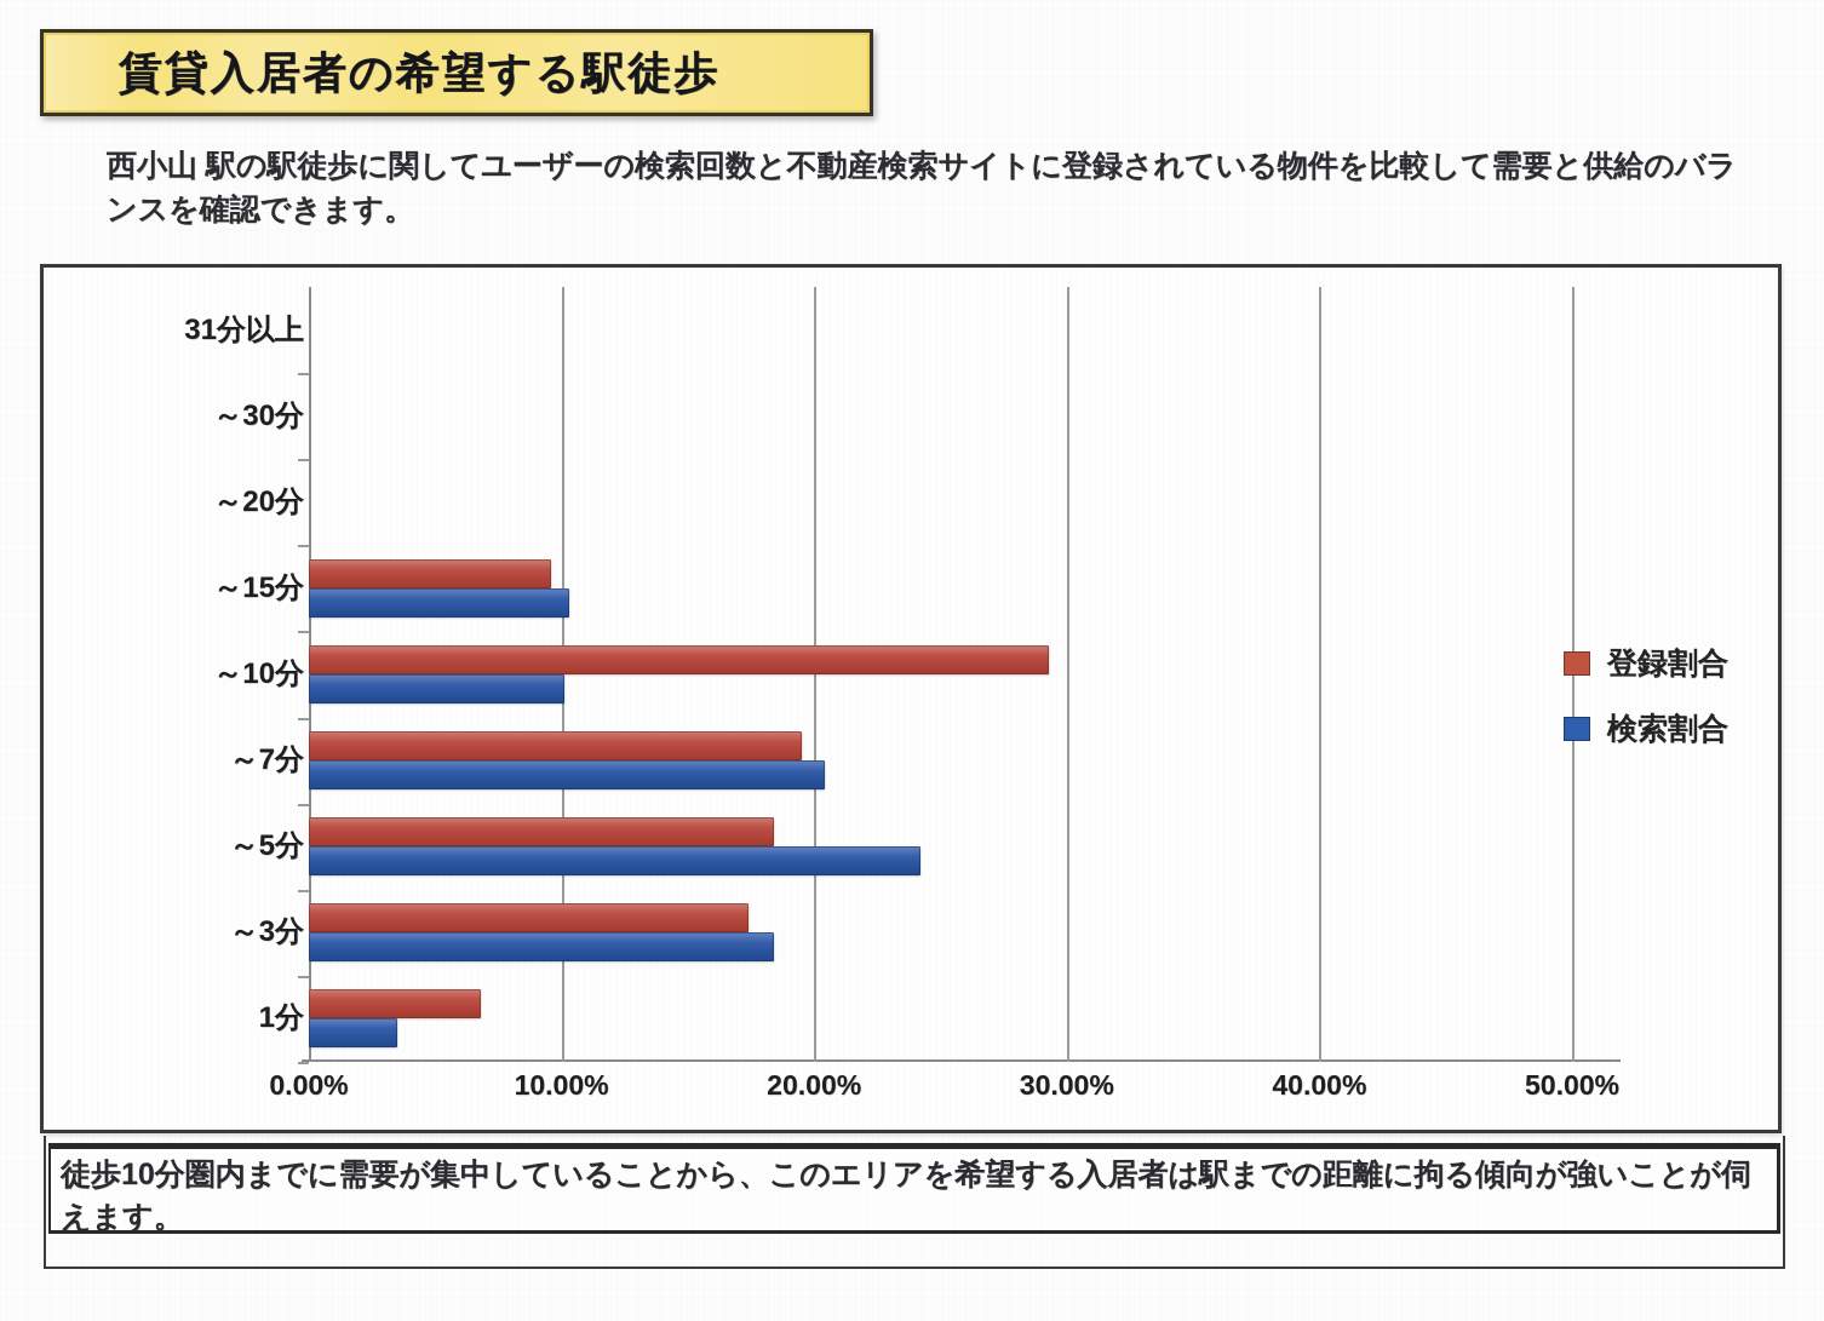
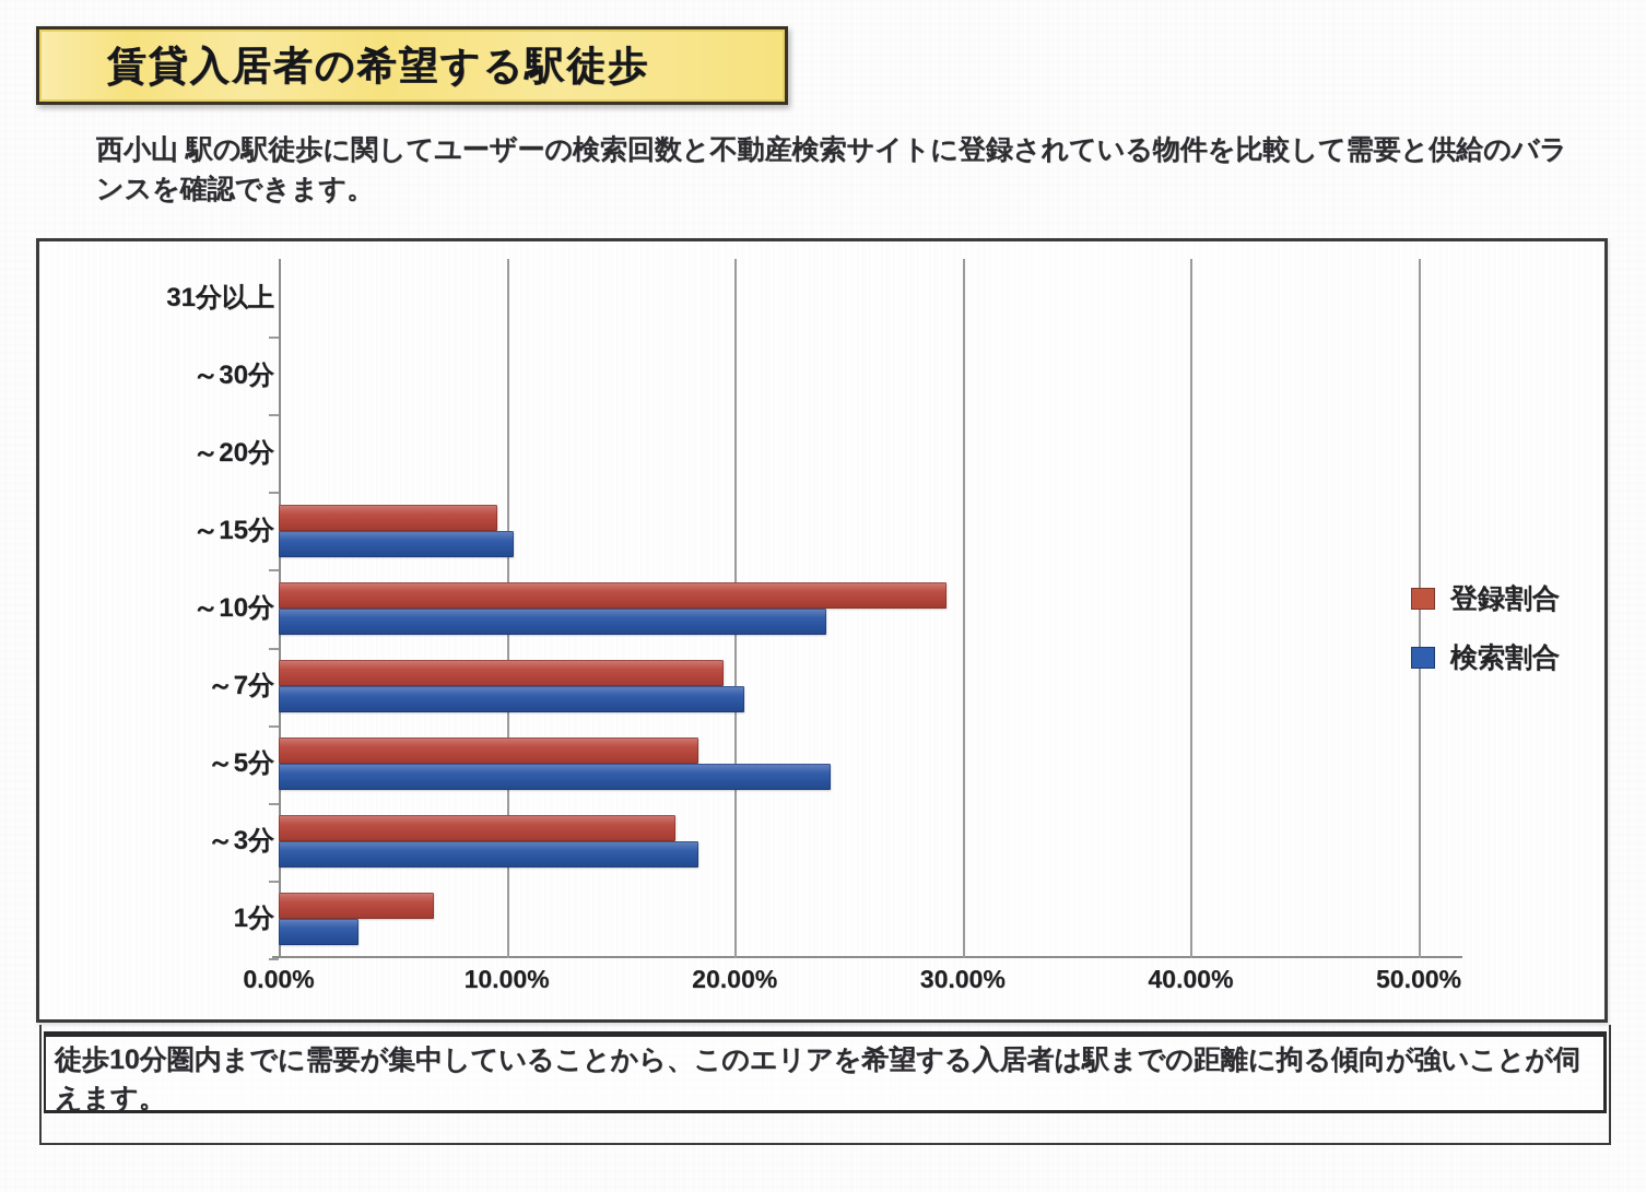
検索割合/～10分: 10.1% -> 24.0%
